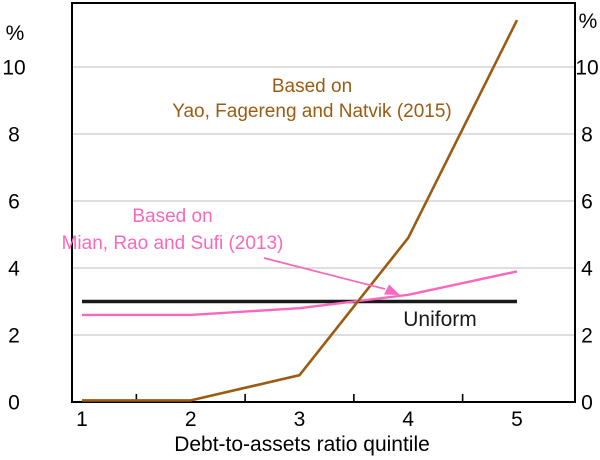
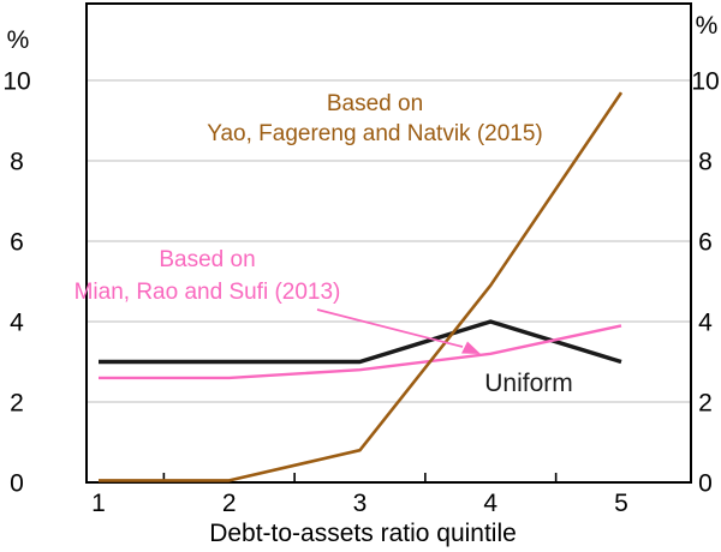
Uniform/4: 3 -> 4
Based on Yao, Fagereng and Natvik (2015)/5: 11.4 -> 9.7
